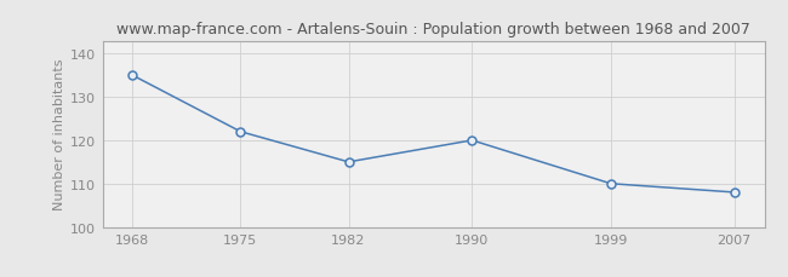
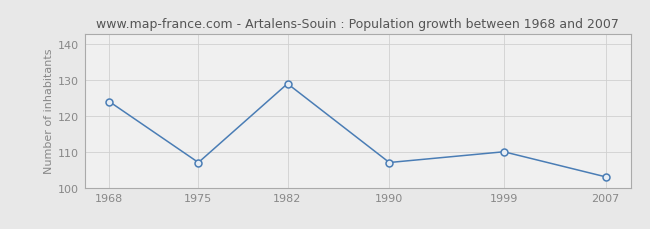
1968: 135 -> 124
1975: 122 -> 107
1982: 115 -> 129
1990: 120 -> 107
2007: 108 -> 103
